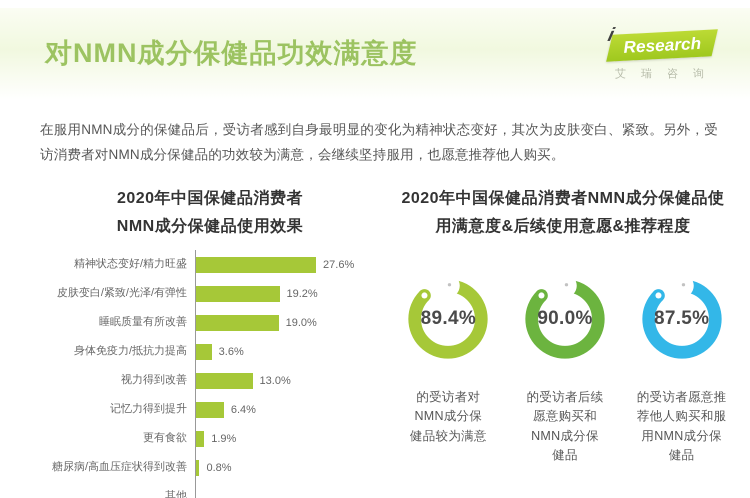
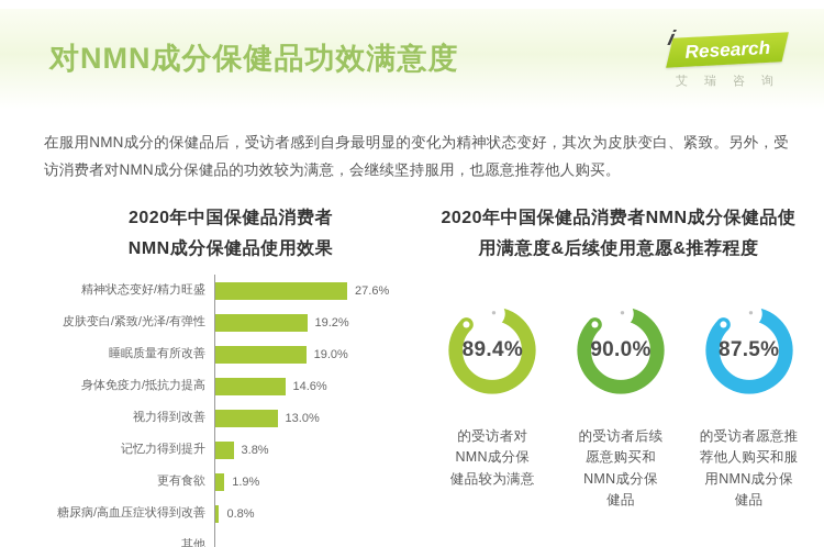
2020年中国保健品消费者NMN成分保健品使用效果/身体免疫力/抵抗力提高: 3.6% -> 14.6%
2020年中国保健品消费者NMN成分保健品使用效果/记忆力得到提升: 6.4% -> 3.8%
